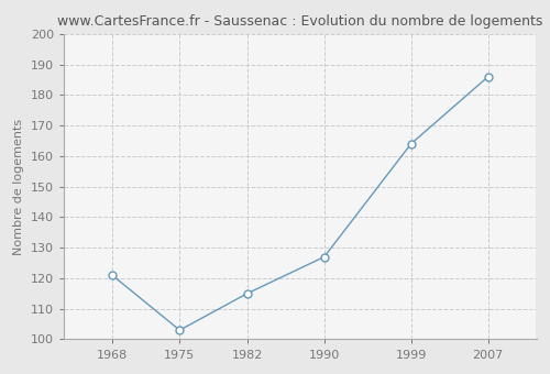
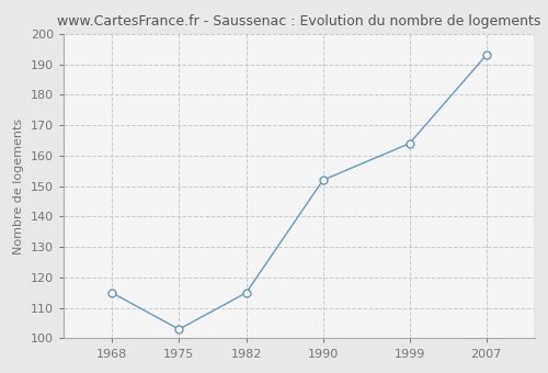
1968: 121 -> 115
1990: 127 -> 152
2007: 186 -> 193
